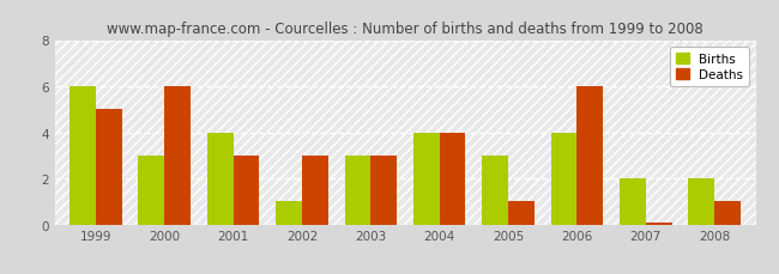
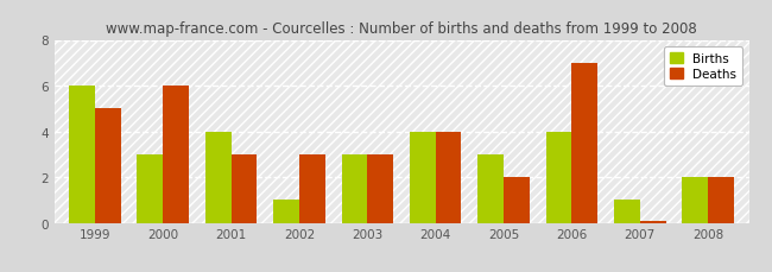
Deaths/2005: 1.0 -> 2.0
Deaths/2006: 6.0 -> 7.0
Births/2007: 2 -> 1
Deaths/2008: 1.0 -> 2.0
